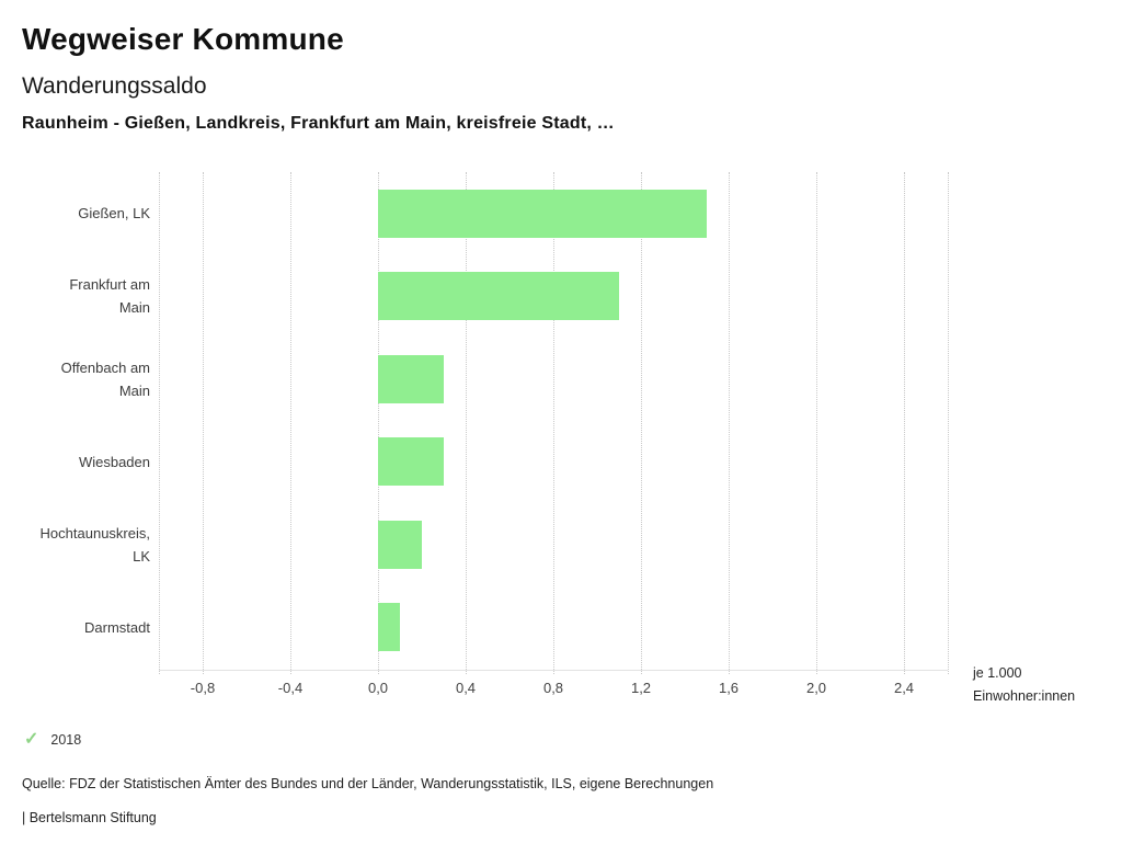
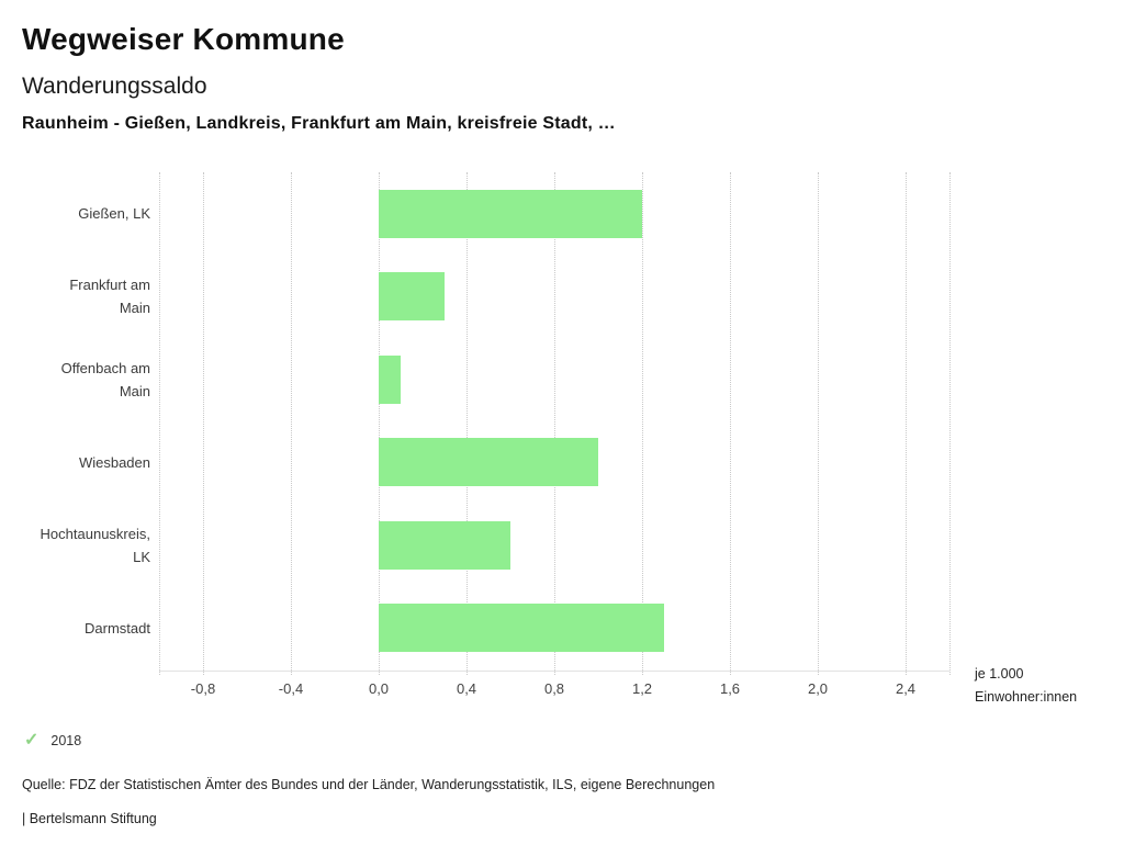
Gießen, LK: 1,5 -> 1,2
Frankfurt am Main: 1,1 -> 0,3
Offenbach am Main: 0,3 -> 0,1
Wiesbaden: 0,3 -> 1,0
Hochtaunuskreis, LK: 0,2 -> 0,6
Darmstadt: 0,1 -> 1,3
